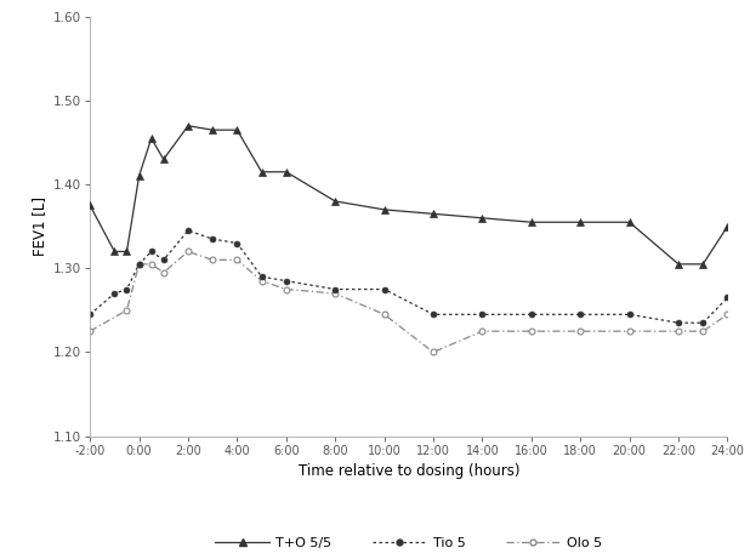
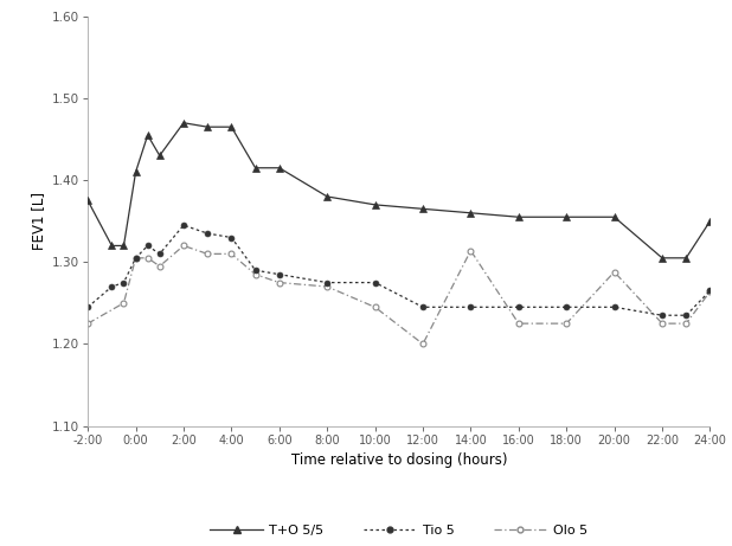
Olo 5/14:00: 1.225 -> 1.314
Olo 5/20:00: 1.225 -> 1.288
Olo 5/24:00: 1.245 -> 1.264
